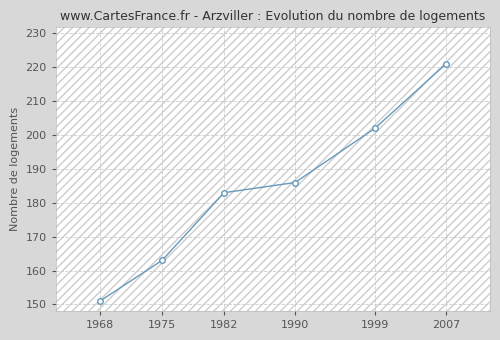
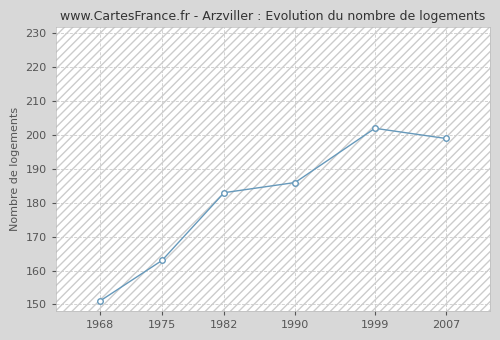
2007: 221 -> 199
